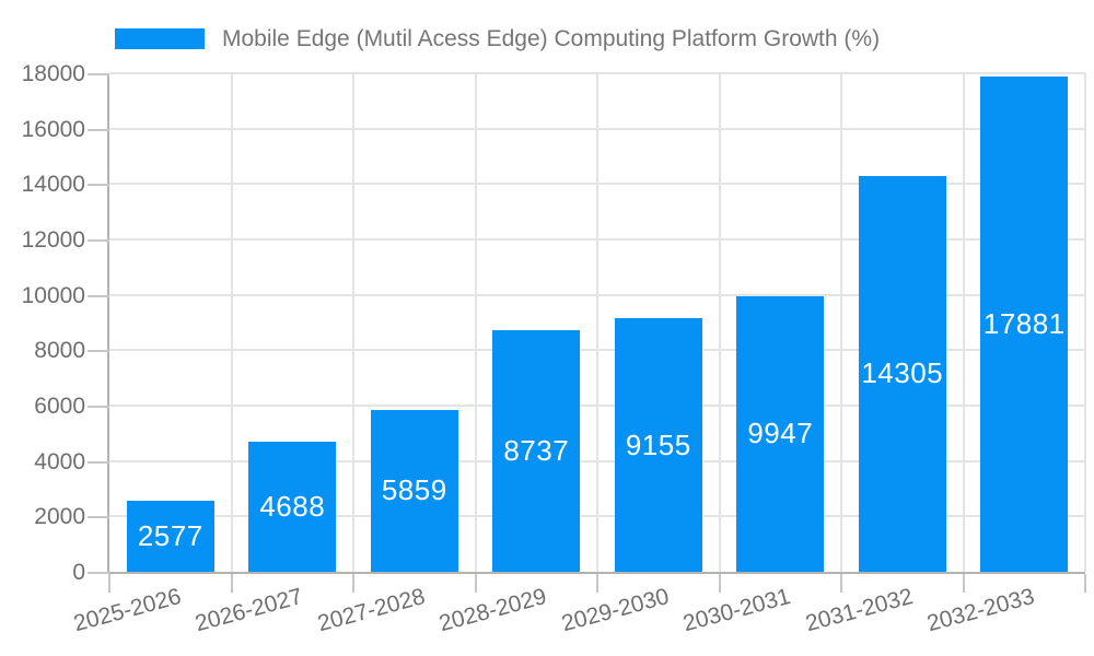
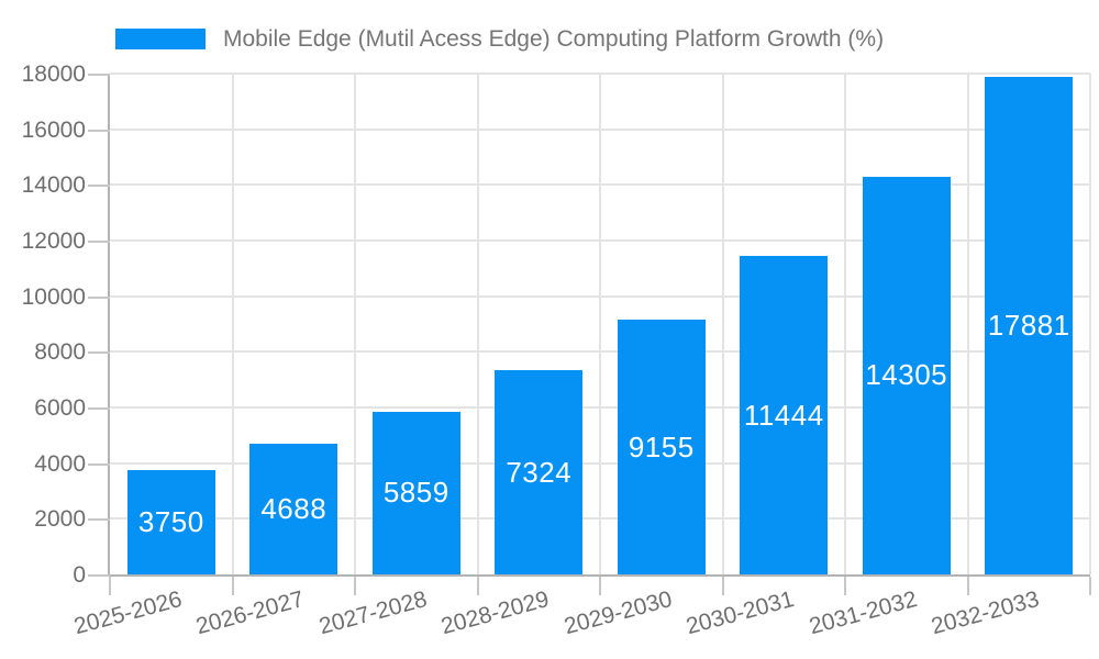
2025-2026: 2577 -> 3750
2028-2029: 8737 -> 7324
2030-2031: 9947 -> 11444
